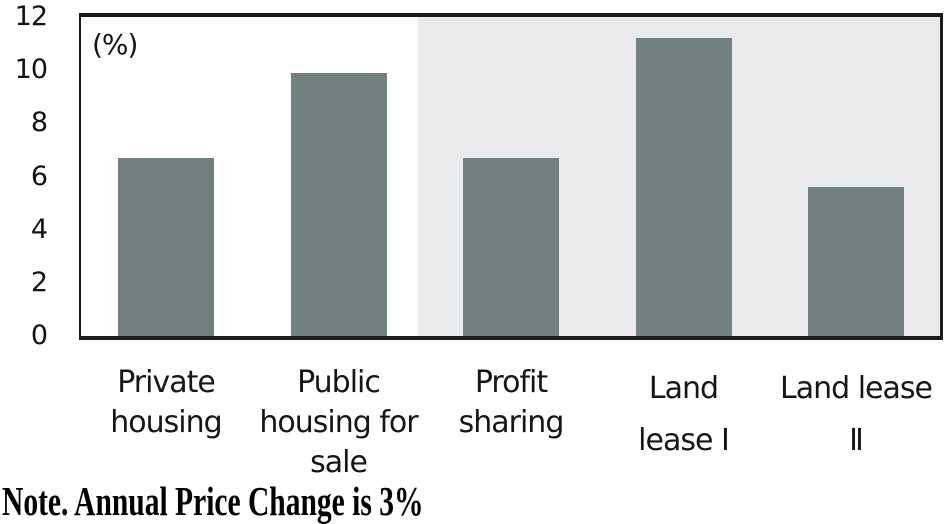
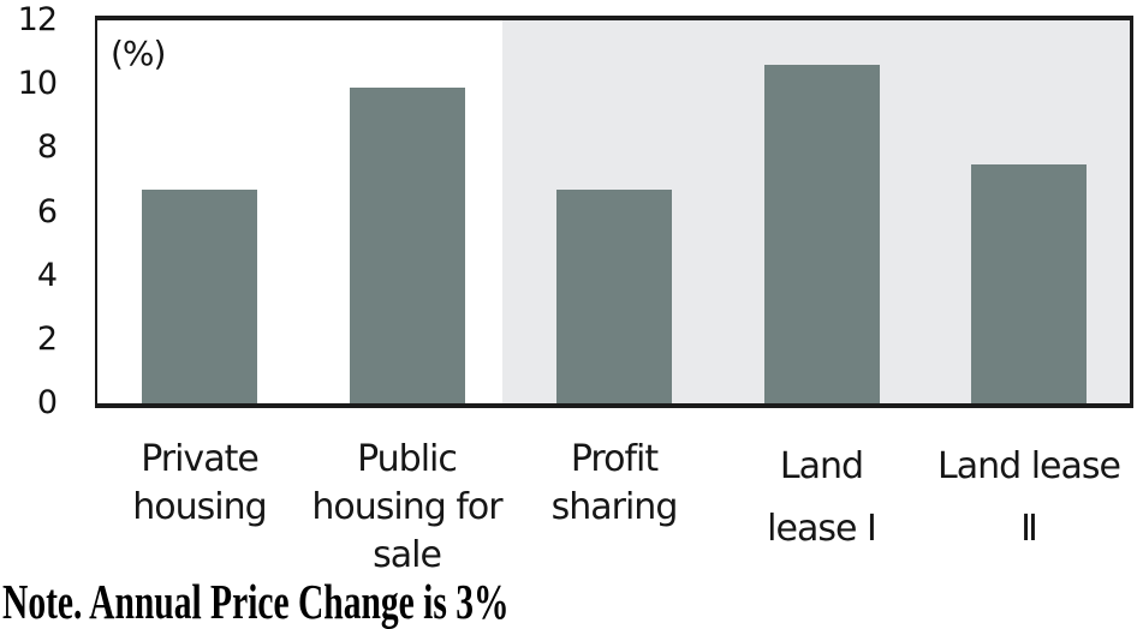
Land lease Ⅰ: 11.2 -> 10.6
Land lease Ⅱ: 5.6 -> 7.5
